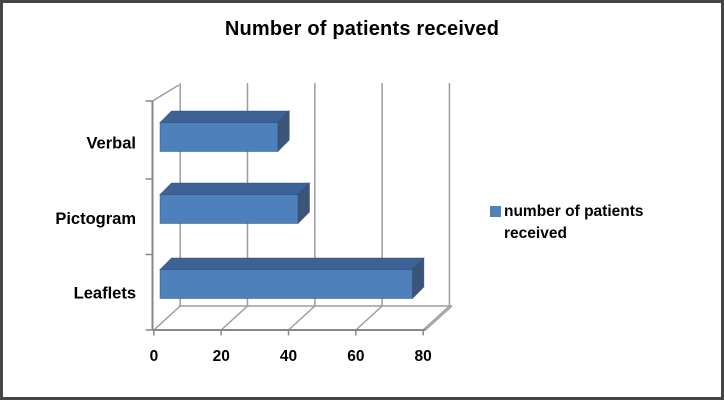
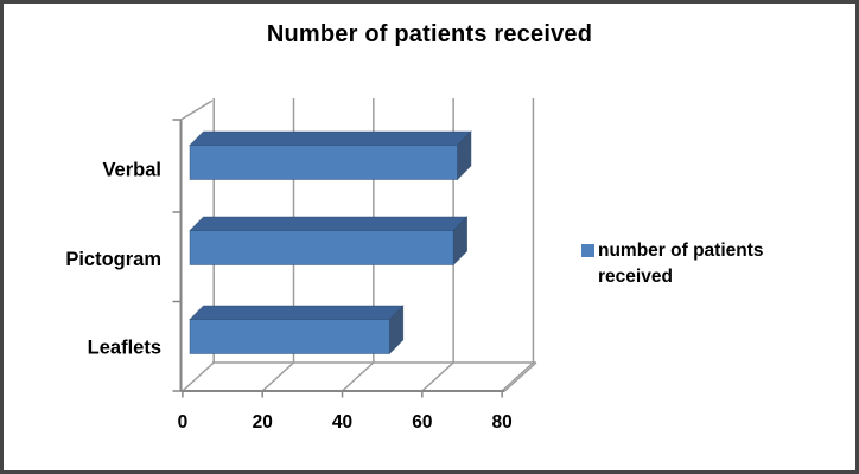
Verbal: 35 -> 67
Pictogram: 41 -> 66
Leaflets: 75 -> 50
